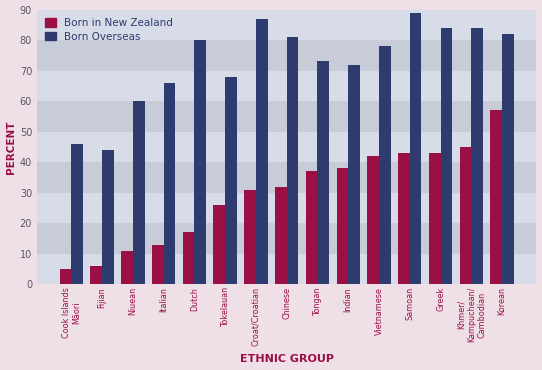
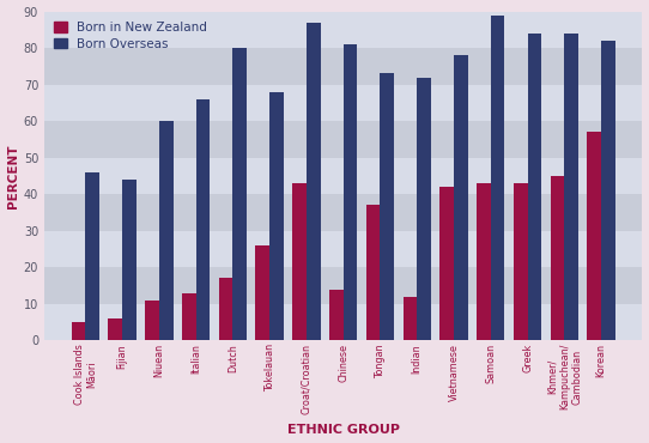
Born in New Zealand/Croat/Croatian: 31 -> 43
Born in New Zealand/Chinese: 32 -> 14
Born in New Zealand/Indian: 38 -> 12
